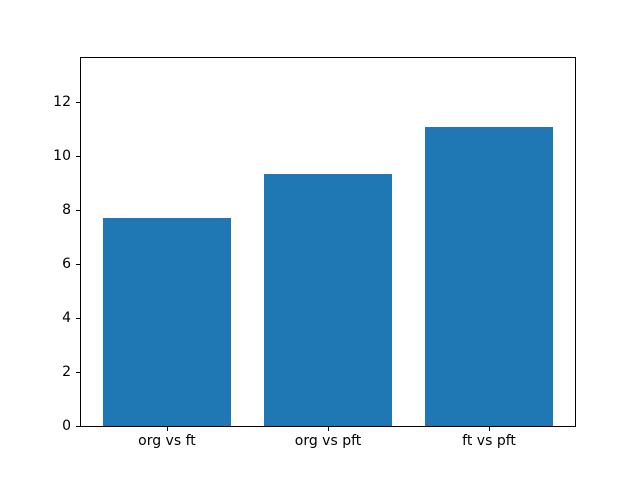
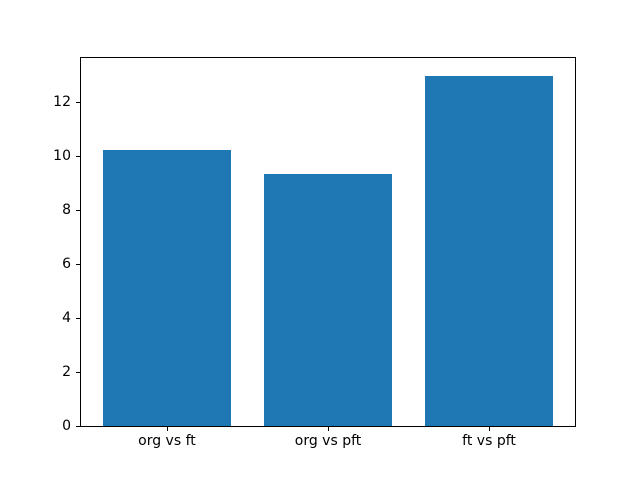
org vs ft: 7.7 -> 10.2
ft vs pft: 11.1 -> 13.0
